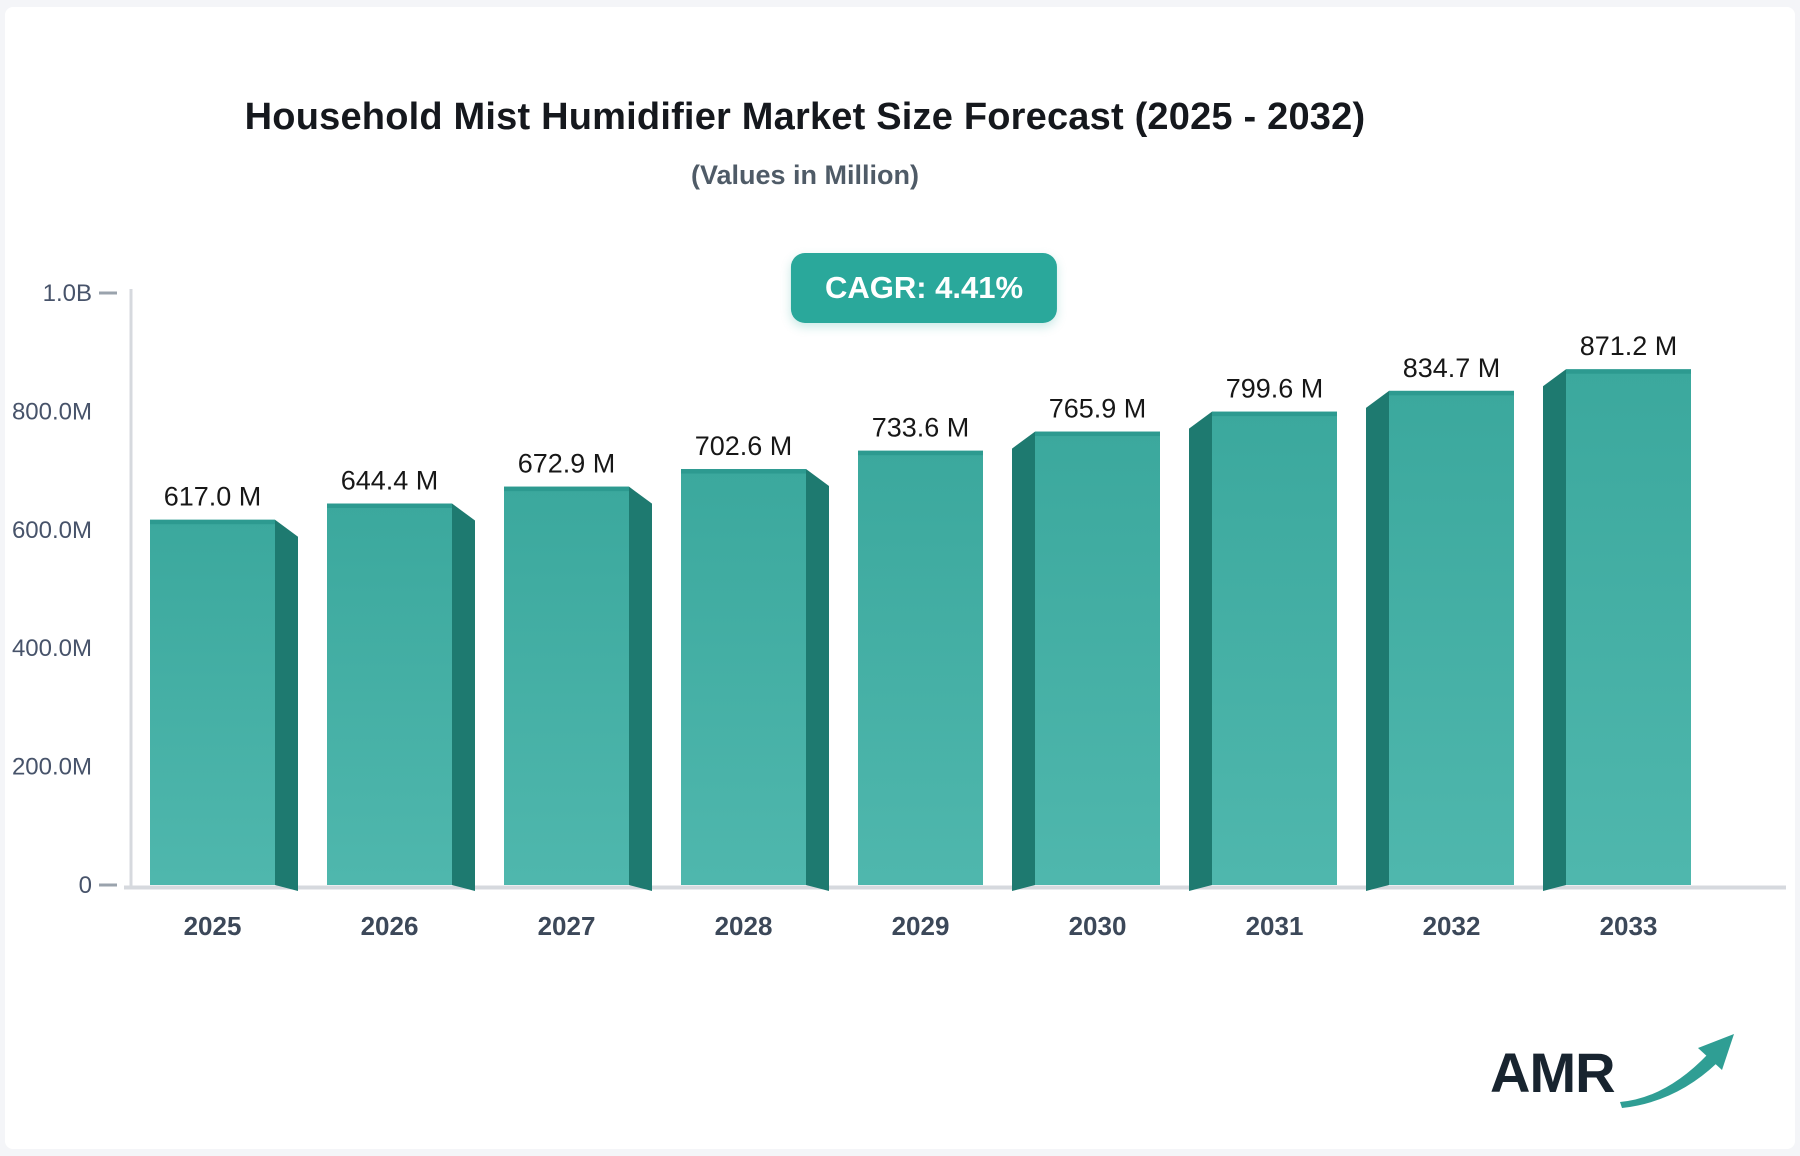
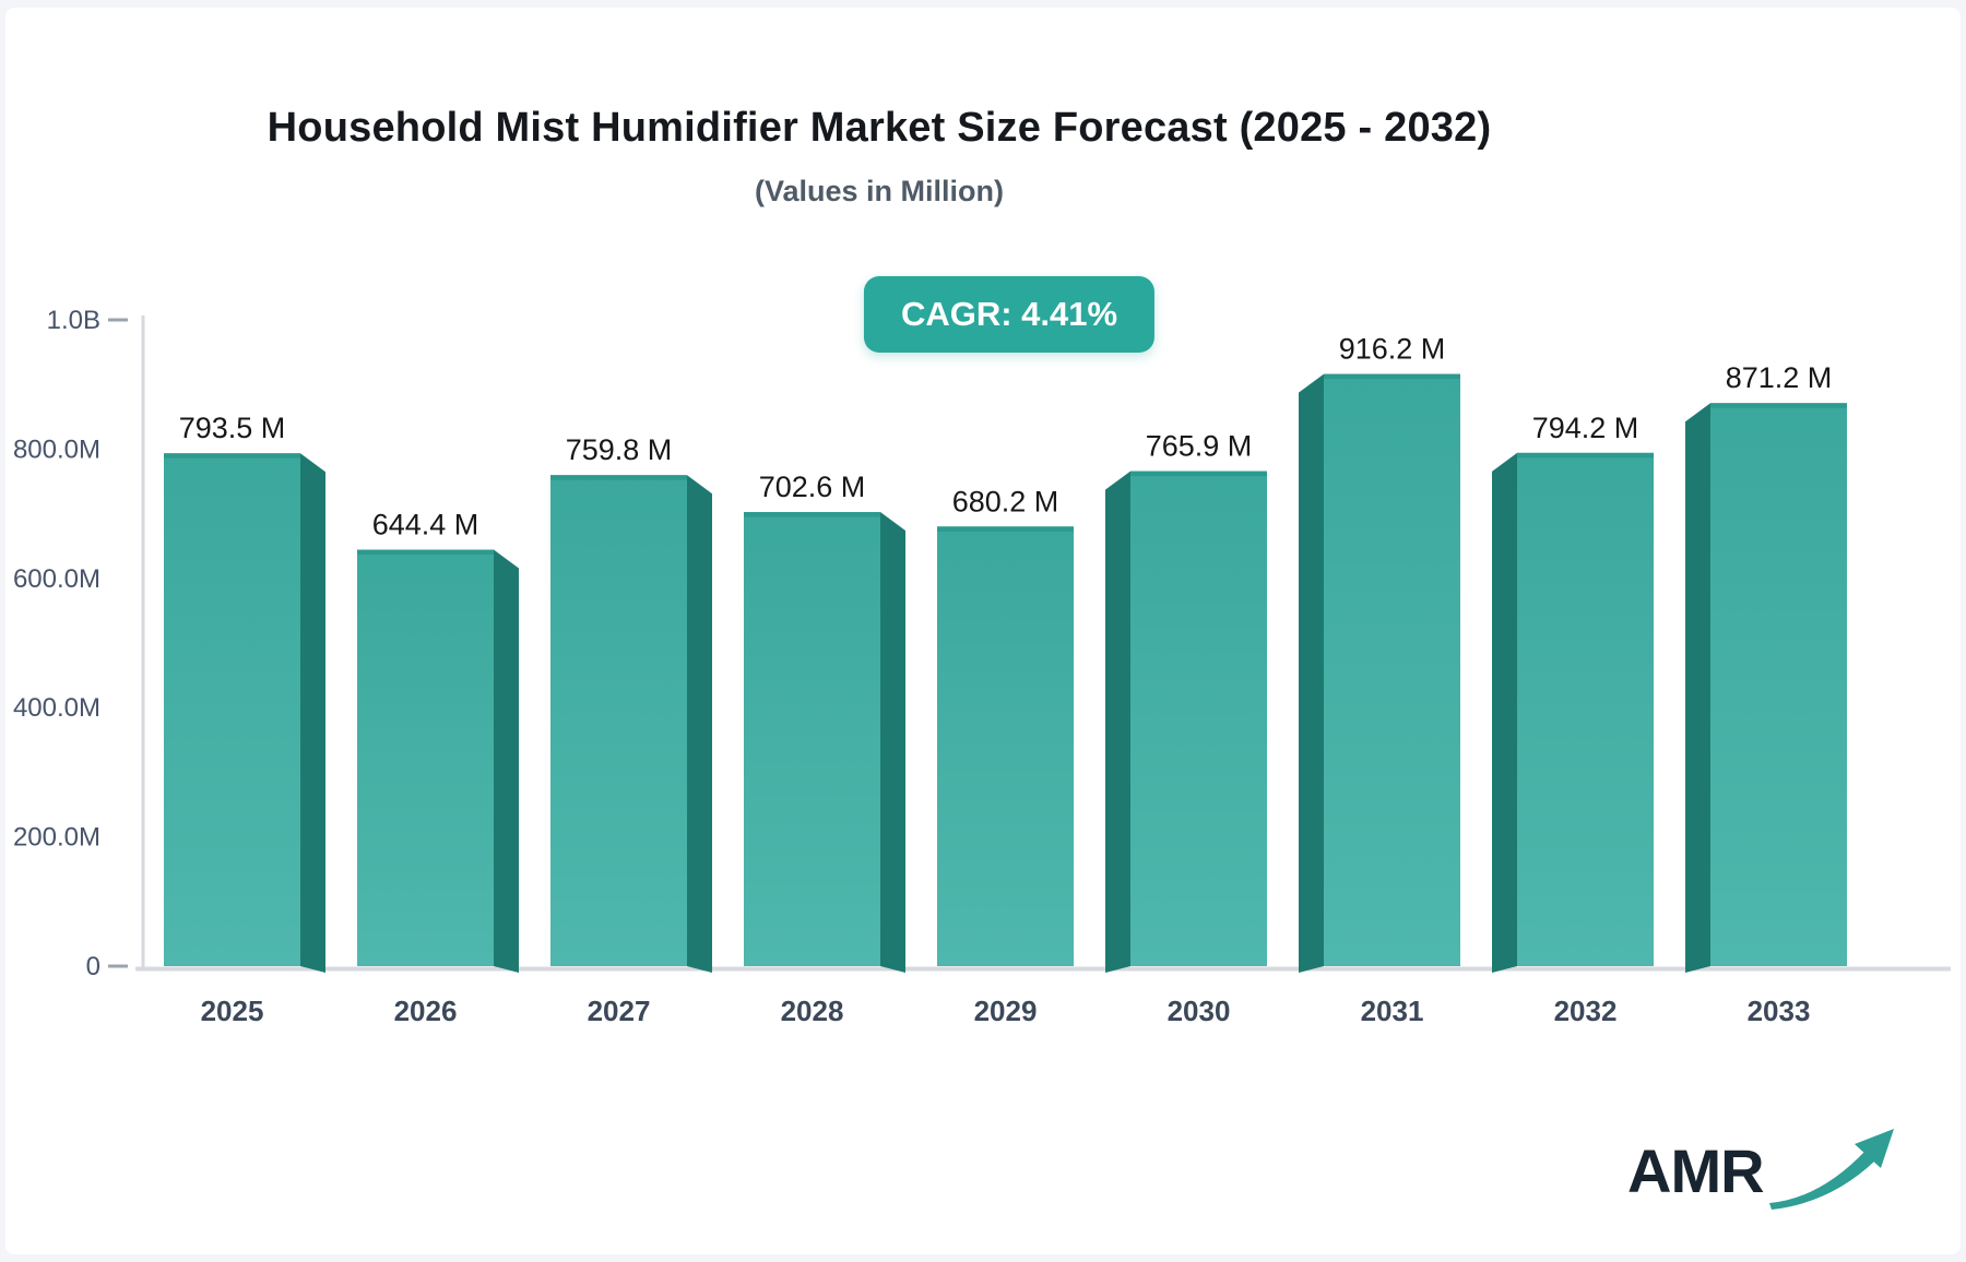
2025: 617.0 -> 793.5
2027: 672.9 -> 759.8
2029: 733.6 -> 680.2
2031: 799.6 -> 916.2
2032: 834.7 -> 794.2
